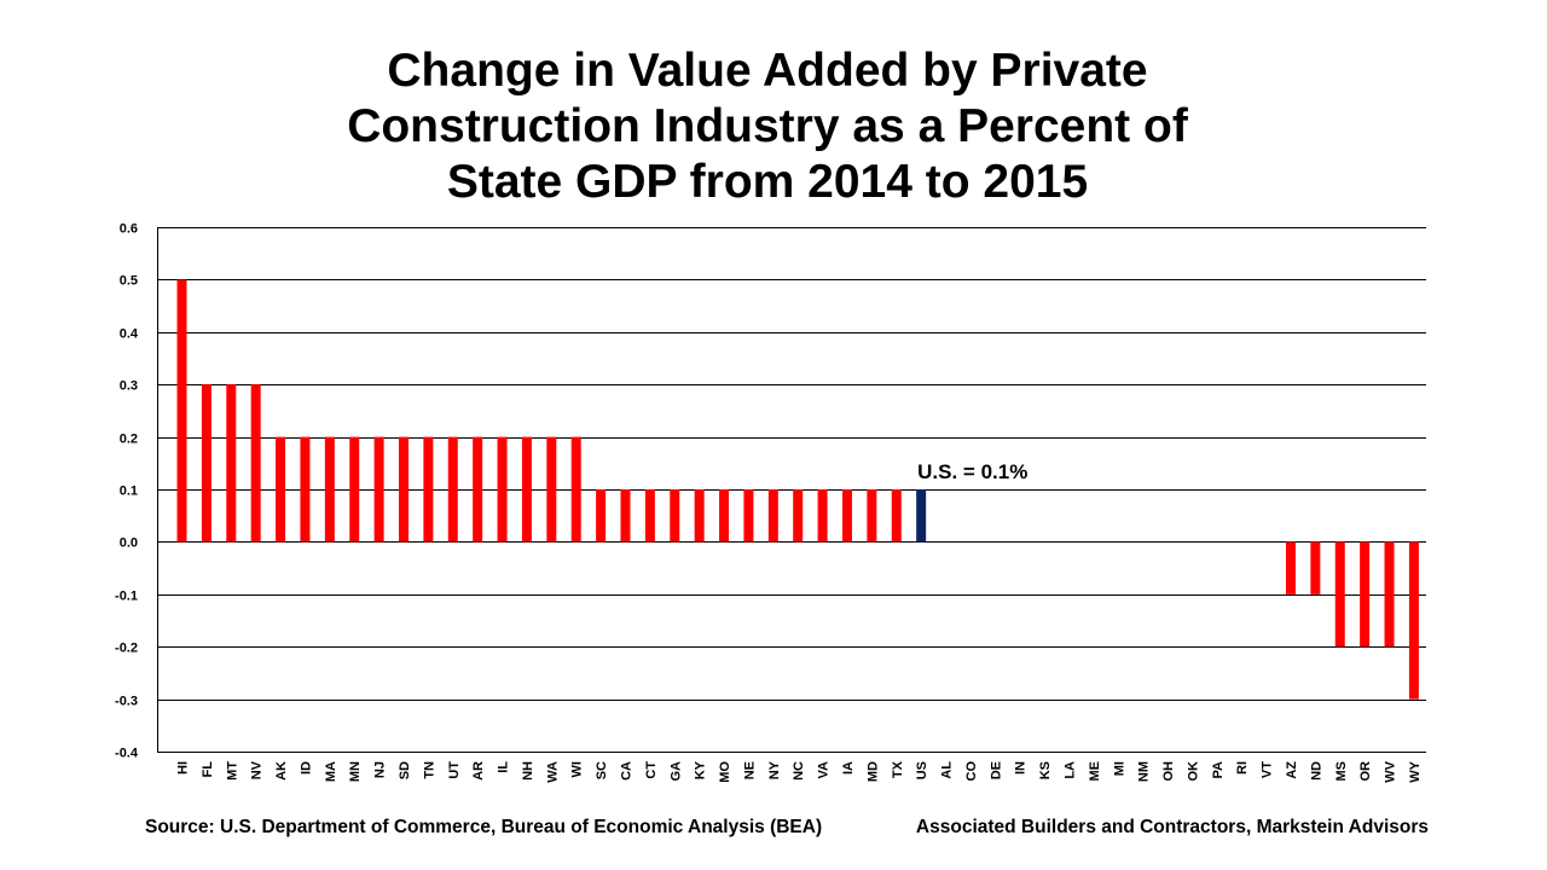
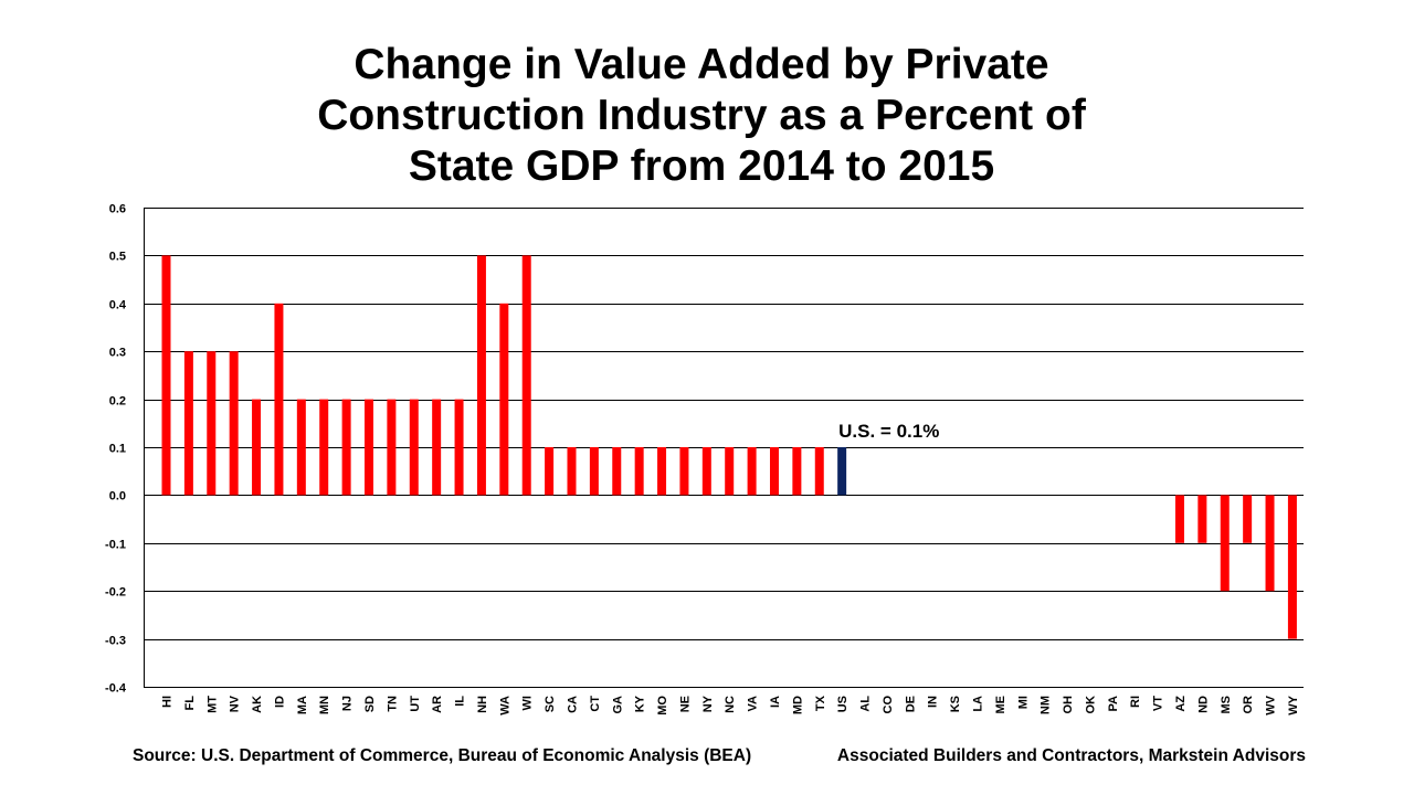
ID: 0.2 -> 0.4
NH: 0.2 -> 0.5
WA: 0.2 -> 0.4
WI: 0.2 -> 0.5
OR: -0.2 -> -0.1
